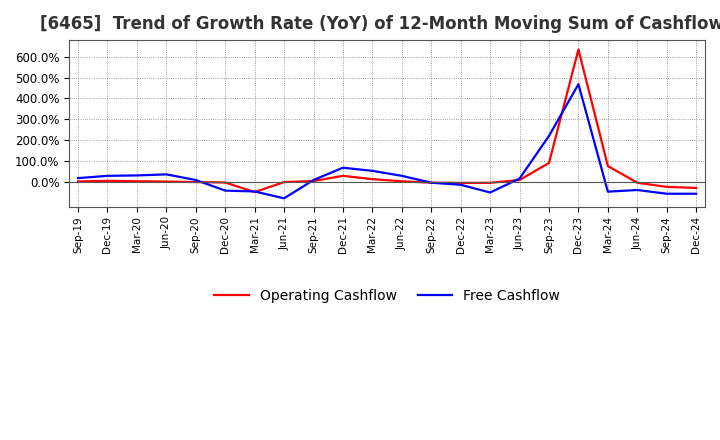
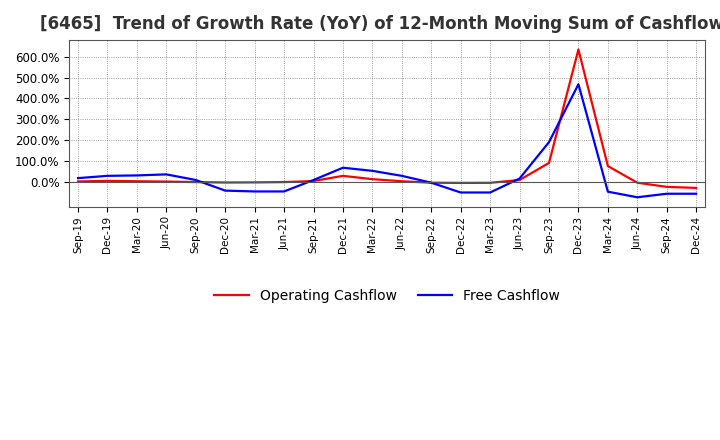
Operating Cashflow/Mar-21: -50% -> -4%
Free Cashflow/Jun-21: -80% -> -47%
Free Cashflow/Dec-22: -15% -> -52%
Free Cashflow/Sep-23: 220% -> 190%
Free Cashflow/Jun-24: -40% -> -75%
